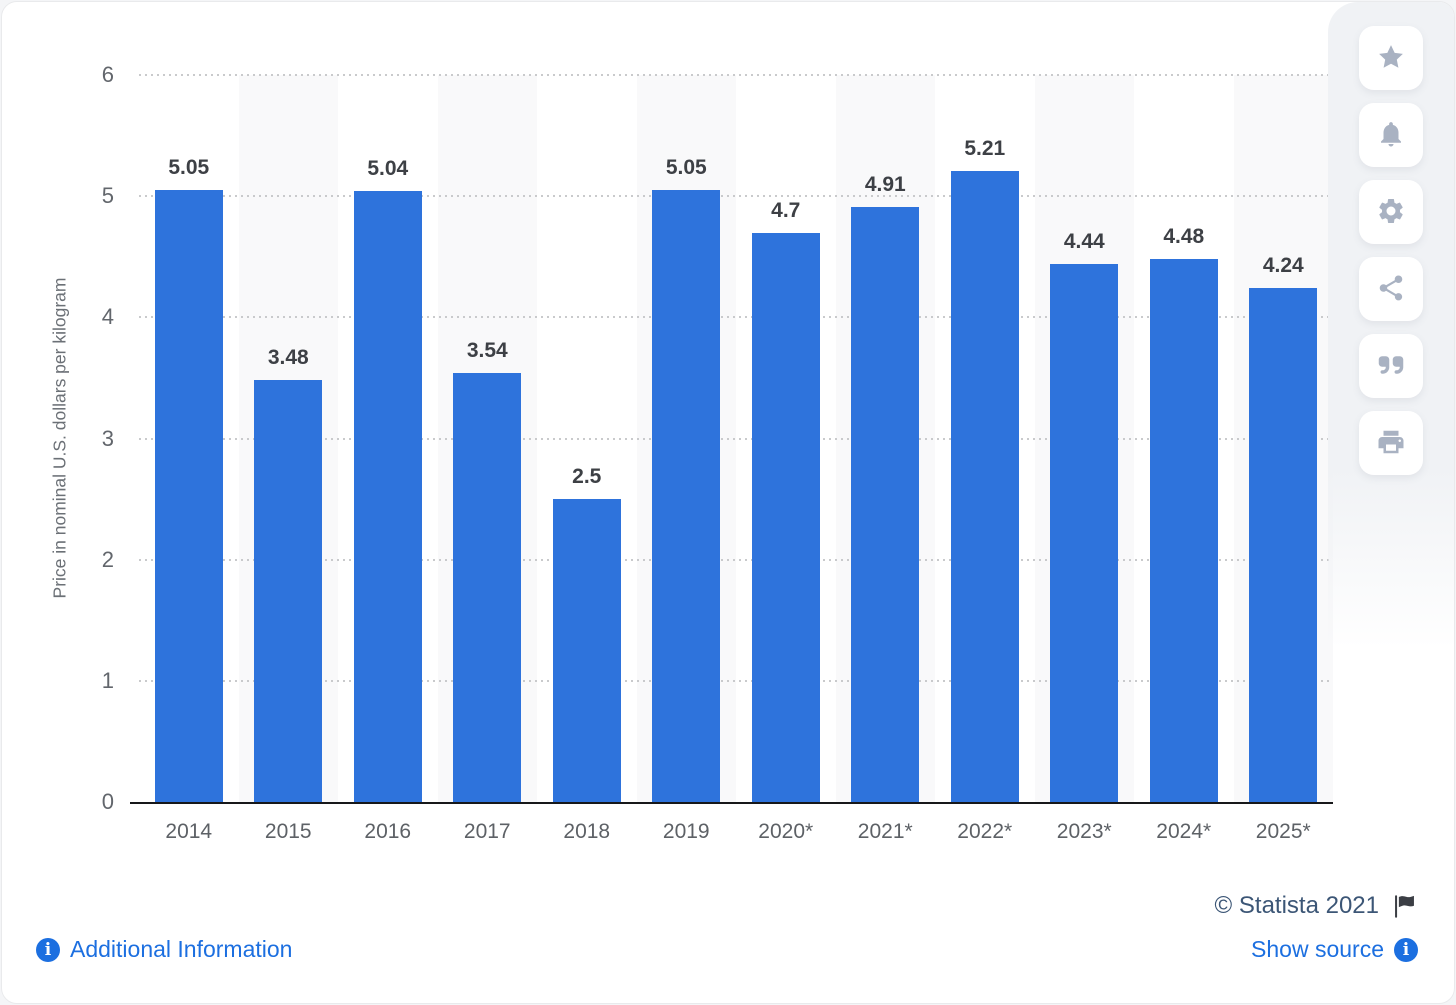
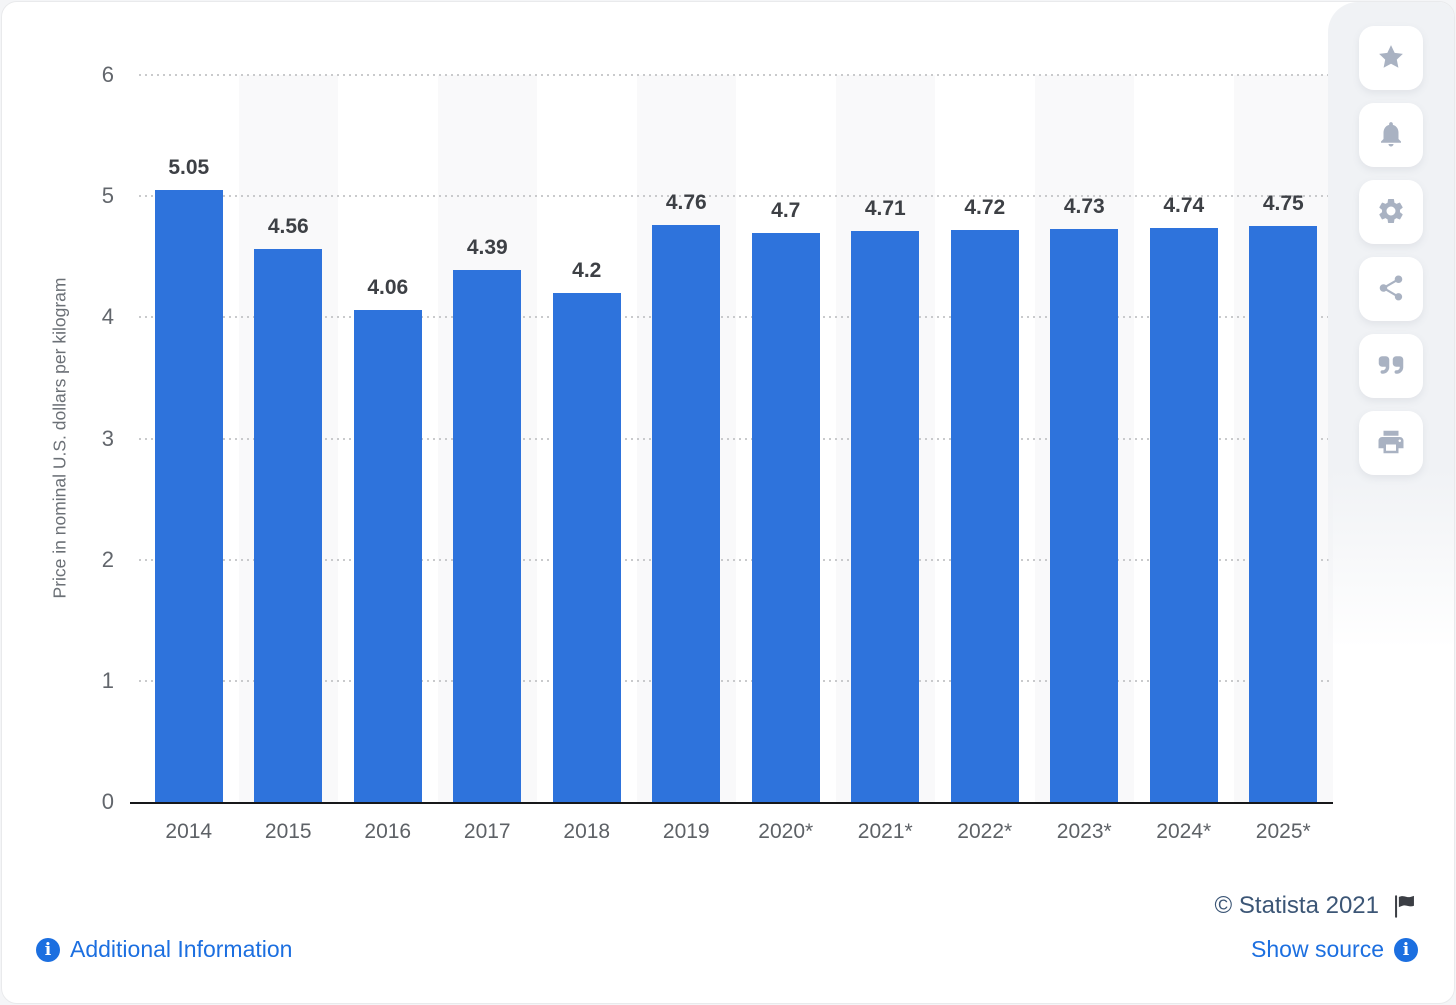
2015: 3.48 -> 4.56
2016: 5.04 -> 4.06
2017: 3.54 -> 4.39
2018: 2.5 -> 4.2
2019: 5.05 -> 4.76
2021*: 4.91 -> 4.71
2022*: 5.21 -> 4.72
2023*: 4.44 -> 4.73
2024*: 4.48 -> 4.74
2025*: 4.24 -> 4.75
